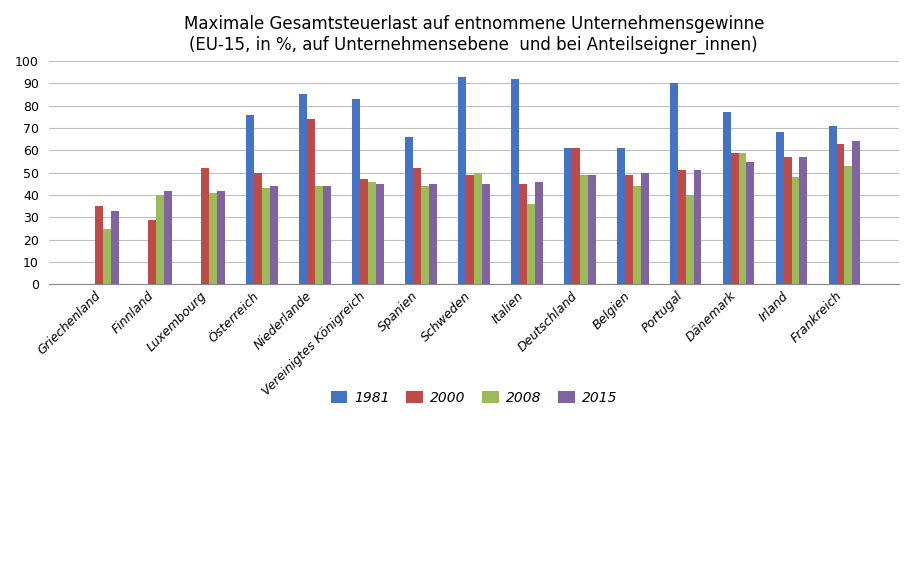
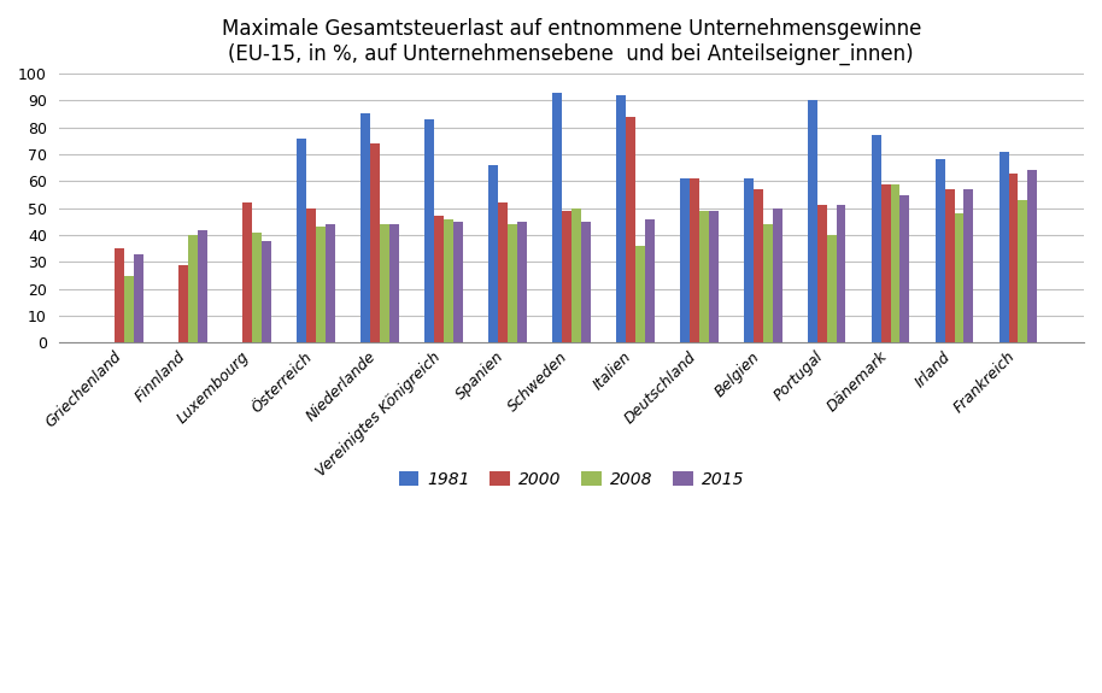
2015/Luxembourg: 42 -> 38
2000/Italien: 45 -> 84
2000/Belgien: 49 -> 57
